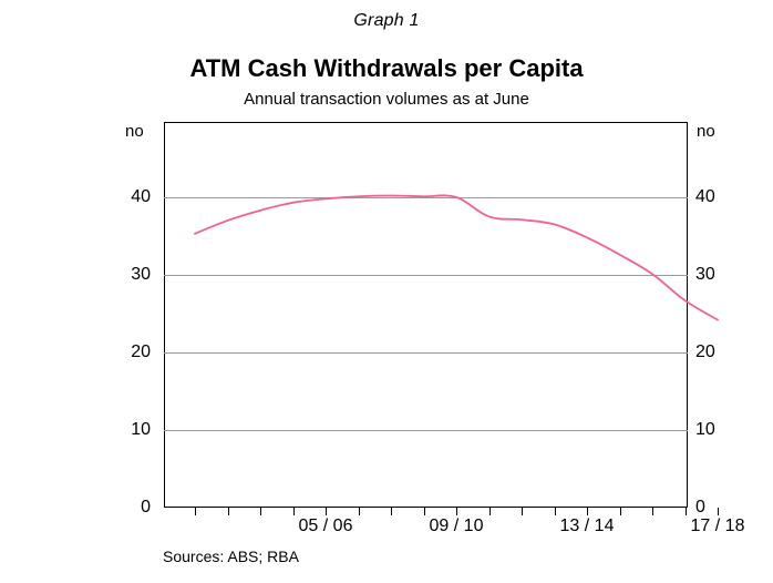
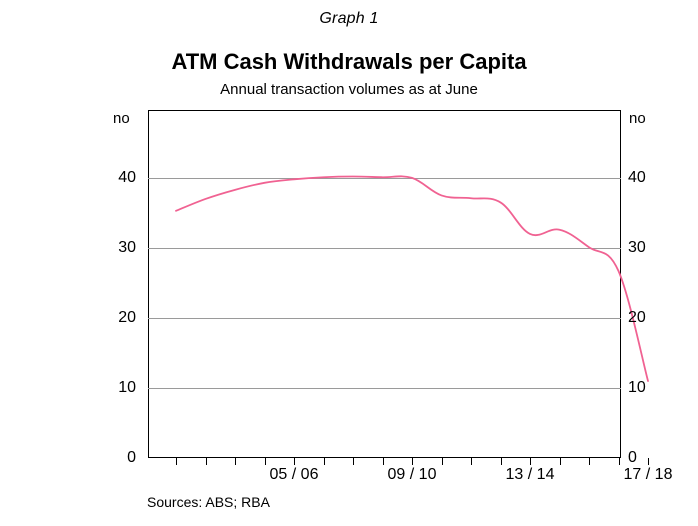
13 / 14: 35 -> 32
17 / 18: 24 -> 11
